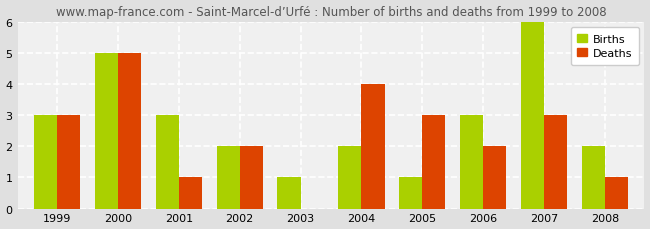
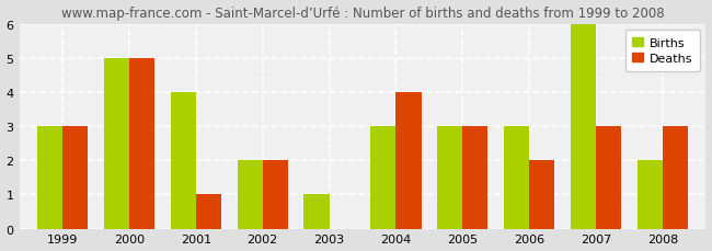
Births/2001: 3 -> 4
Births/2004: 2 -> 3
Births/2005: 1 -> 3
Deaths/2008: 1 -> 3
